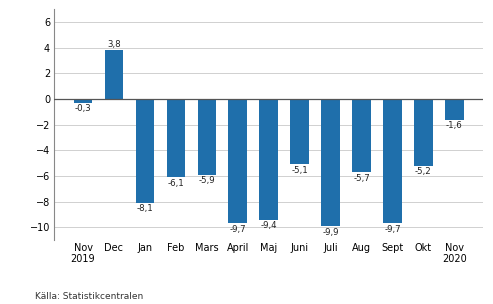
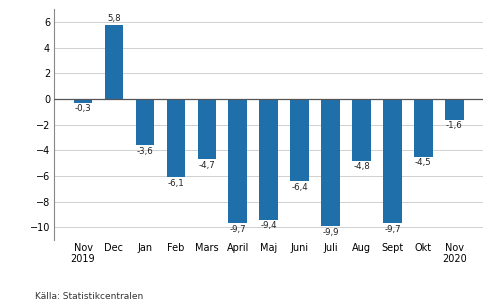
Dec: 3,8 -> 5,8
Jan: -8,1 -> -3,6
Mars: -5,9 -> -4,7
Juni: -5,1 -> -6,4
Aug: -5,7 -> -4,8
Okt: -5,2 -> -4,5
